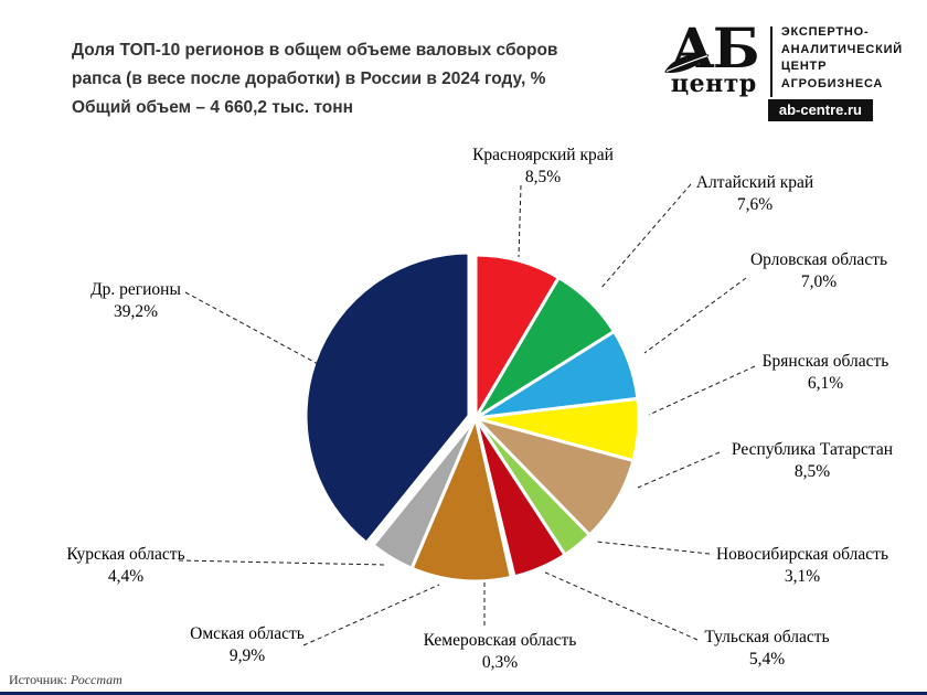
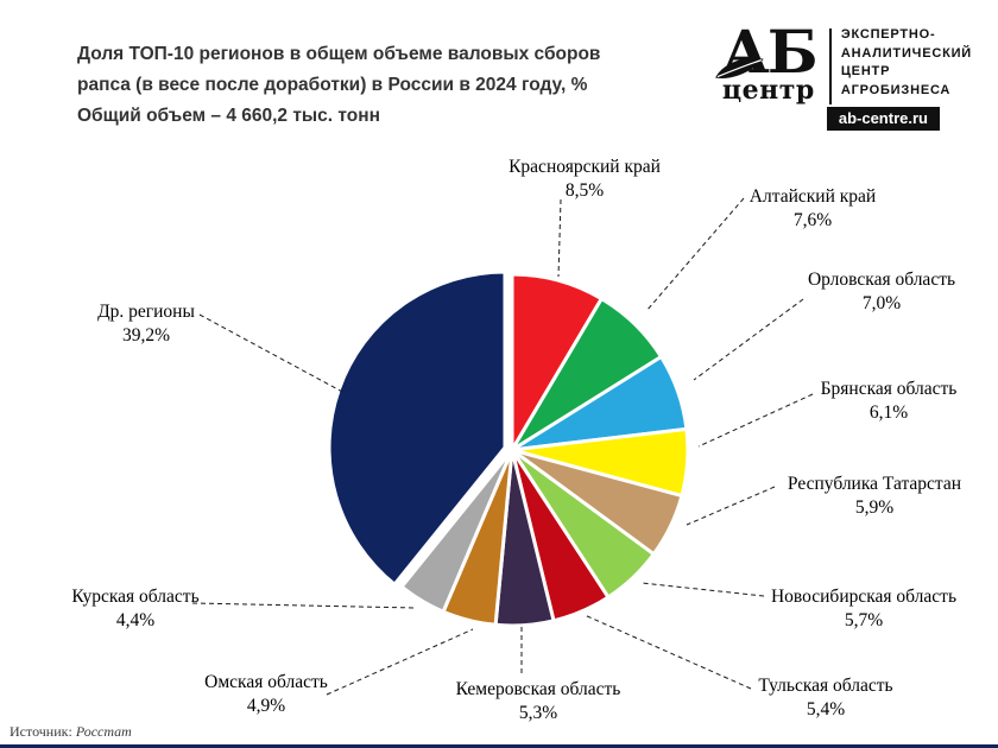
Республика Татарстан: 8,5% -> 5,9%
Новосибирская область: 3,1% -> 5,7%
Кемеровская область: 0,3% -> 5,3%
Омская область: 9,9% -> 4,9%
